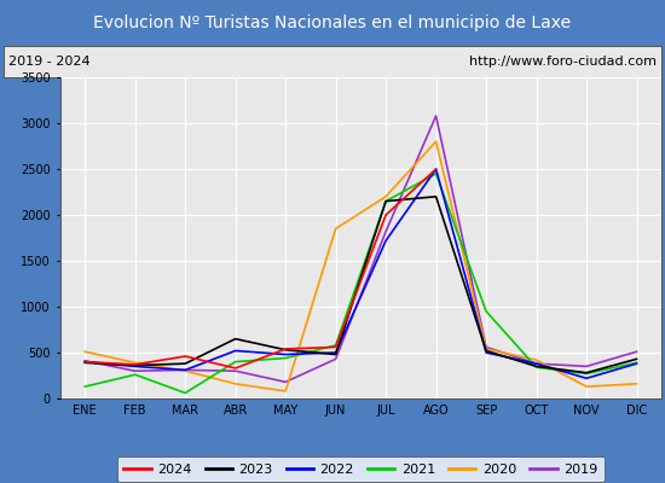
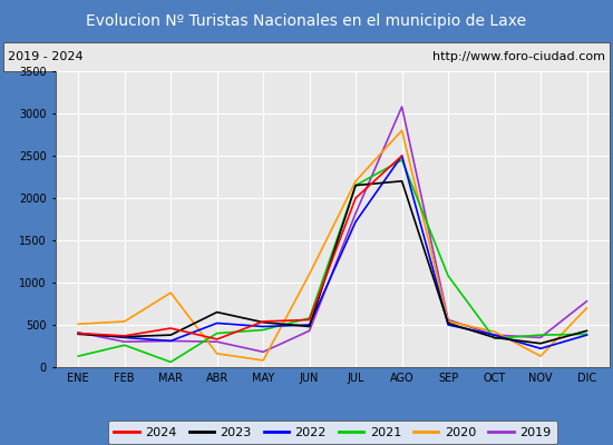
2020/FEB: 390 -> 540
2020/MAR: 300 -> 880
2020/JUN: 1850 -> 1100
2021/SEP: 950 -> 1080
2021/NOV: 270 -> 380
2020/DIC: 160 -> 700
2019/DIC: 510 -> 780
